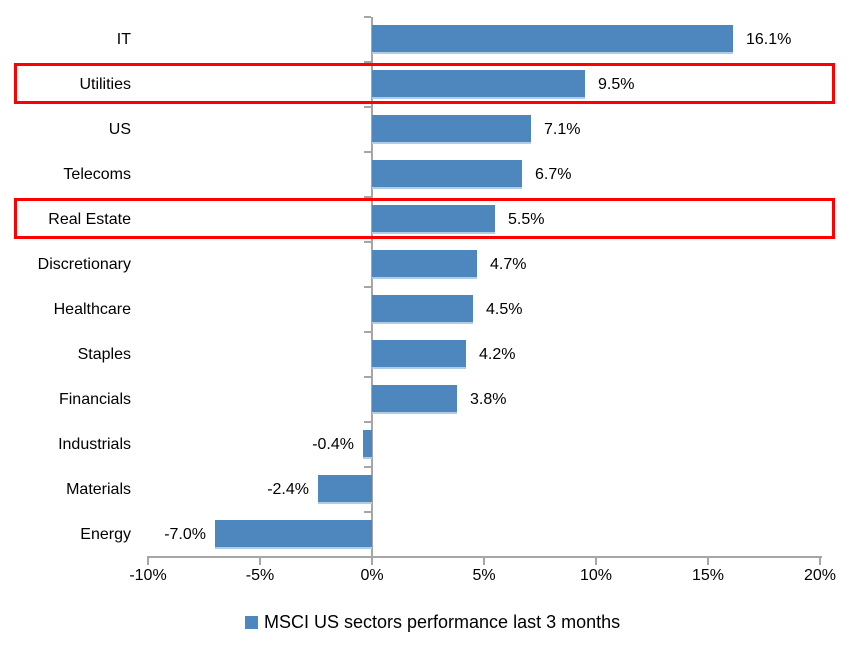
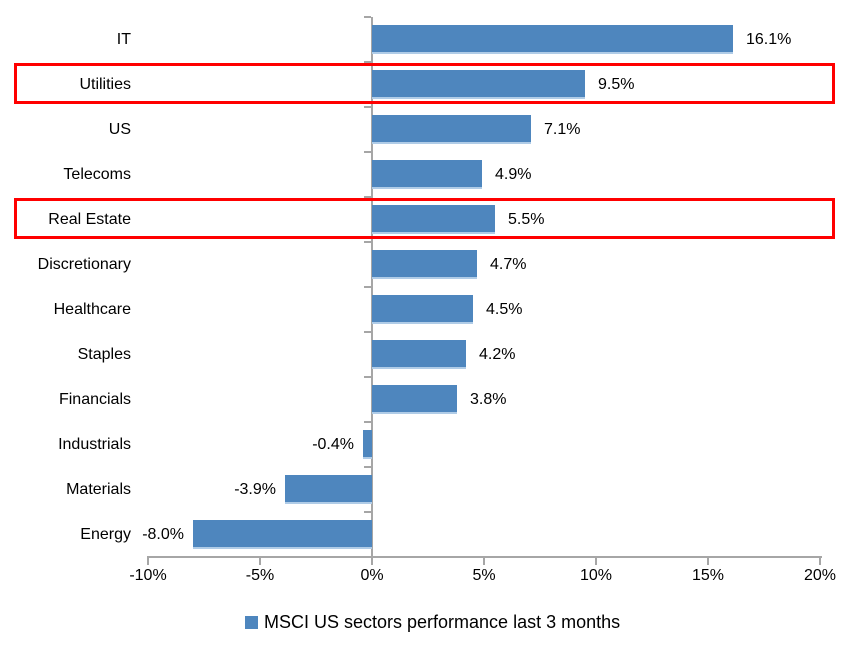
Telecoms: 6.7% -> 4.9%
Materials: -2.4% -> -3.9%
Energy: -7.0% -> -8.0%
